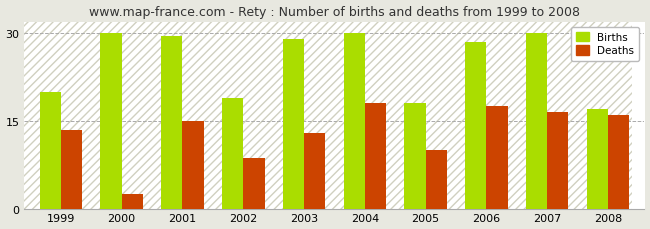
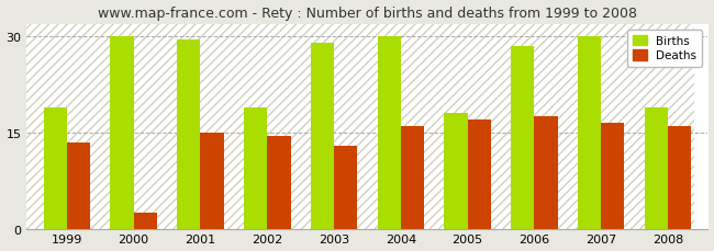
Births/1999: 20.0 -> 19.0
Deaths/2002: 8.6 -> 14.5
Deaths/2004: 18.0 -> 16.0
Deaths/2005: 10.0 -> 17.0
Births/2008: 17.0 -> 19.0
